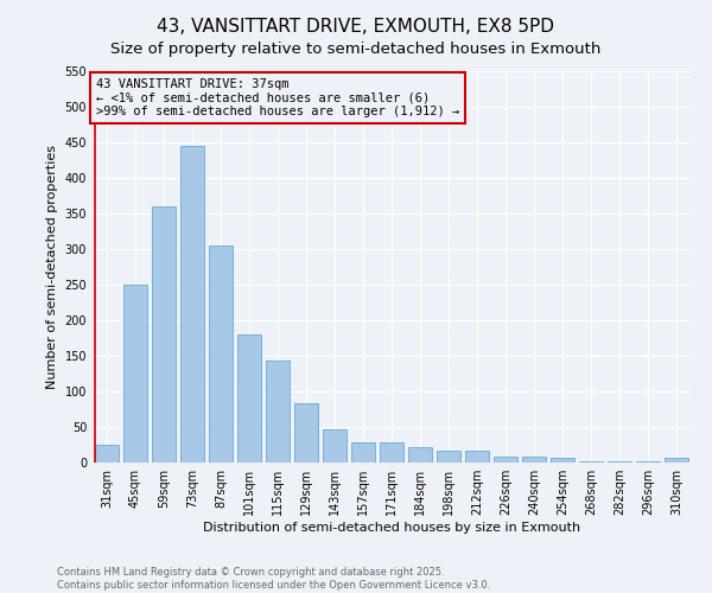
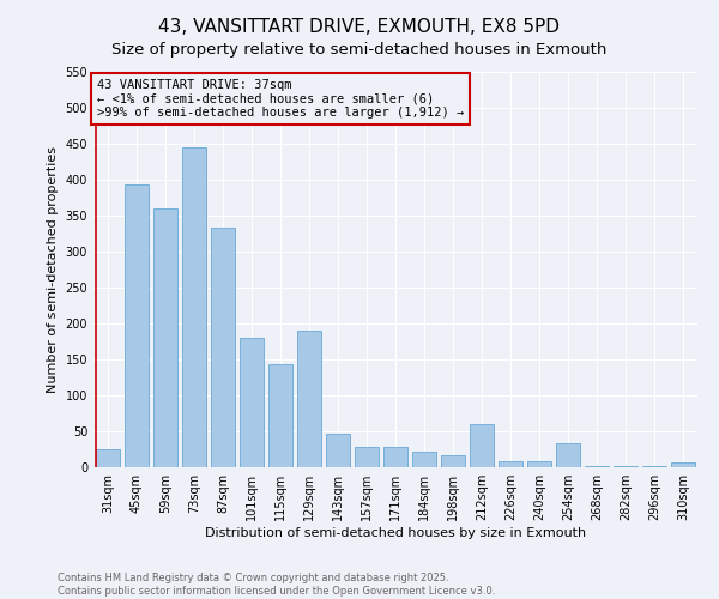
45sqm: 250 -> 394
87sqm: 305 -> 334
129sqm: 84 -> 190
212sqm: 17 -> 60
254sqm: 7 -> 34
